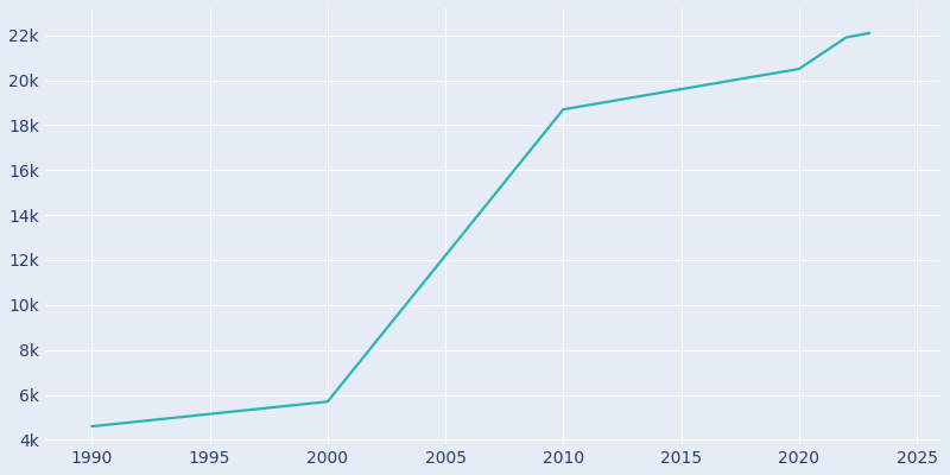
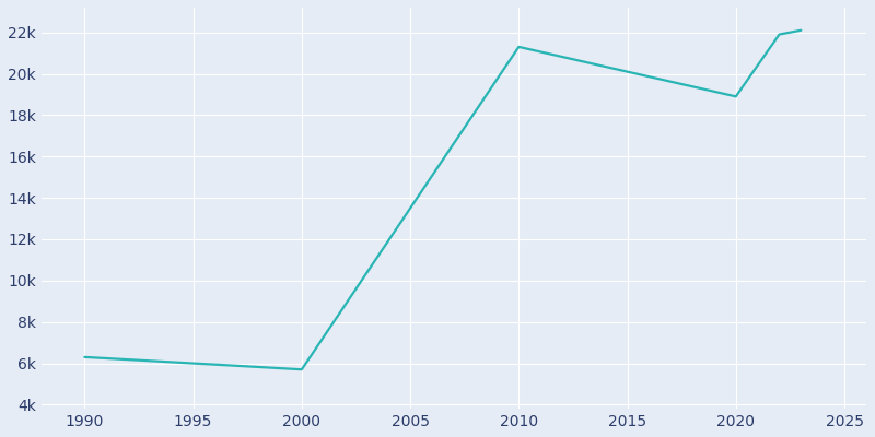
1990: 4.6k -> 6.3k
2010: 18.7k -> 21.3k
2020: 20.5k -> 18.9k
